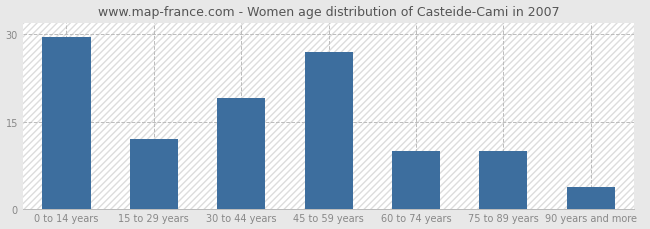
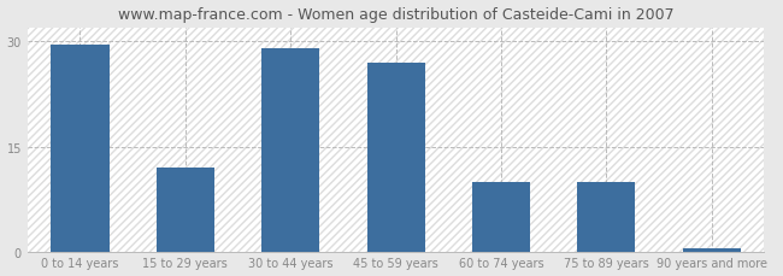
30 to 44 years: 19.0 -> 29.0
90 years and more: 3.8 -> 0.5
